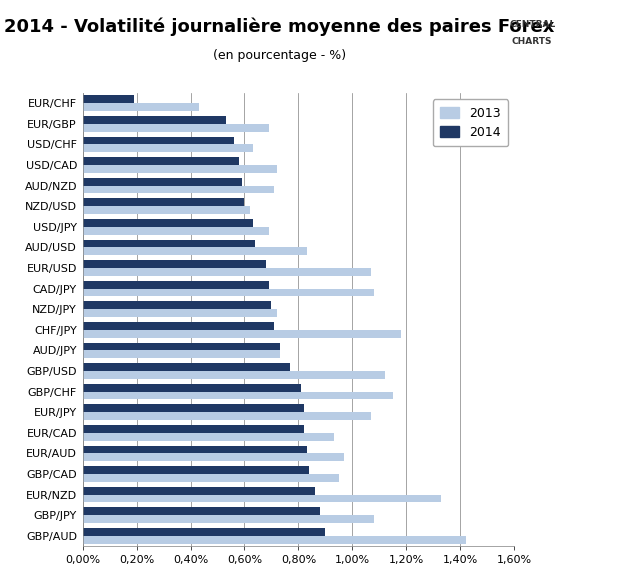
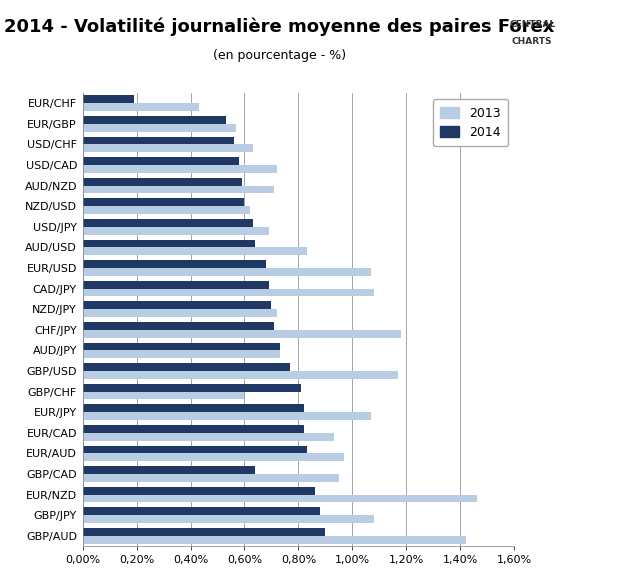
2013/EUR/GBP: 0,69% -> 0,57%
2013/GBP/USD: 1,12% -> 1,17%
2013/GBP/CHF: 1,15% -> 0,60%
2014/GBP/CAD: 0,84% -> 0,64%
2013/EUR/NZD: 1,33% -> 1,46%
